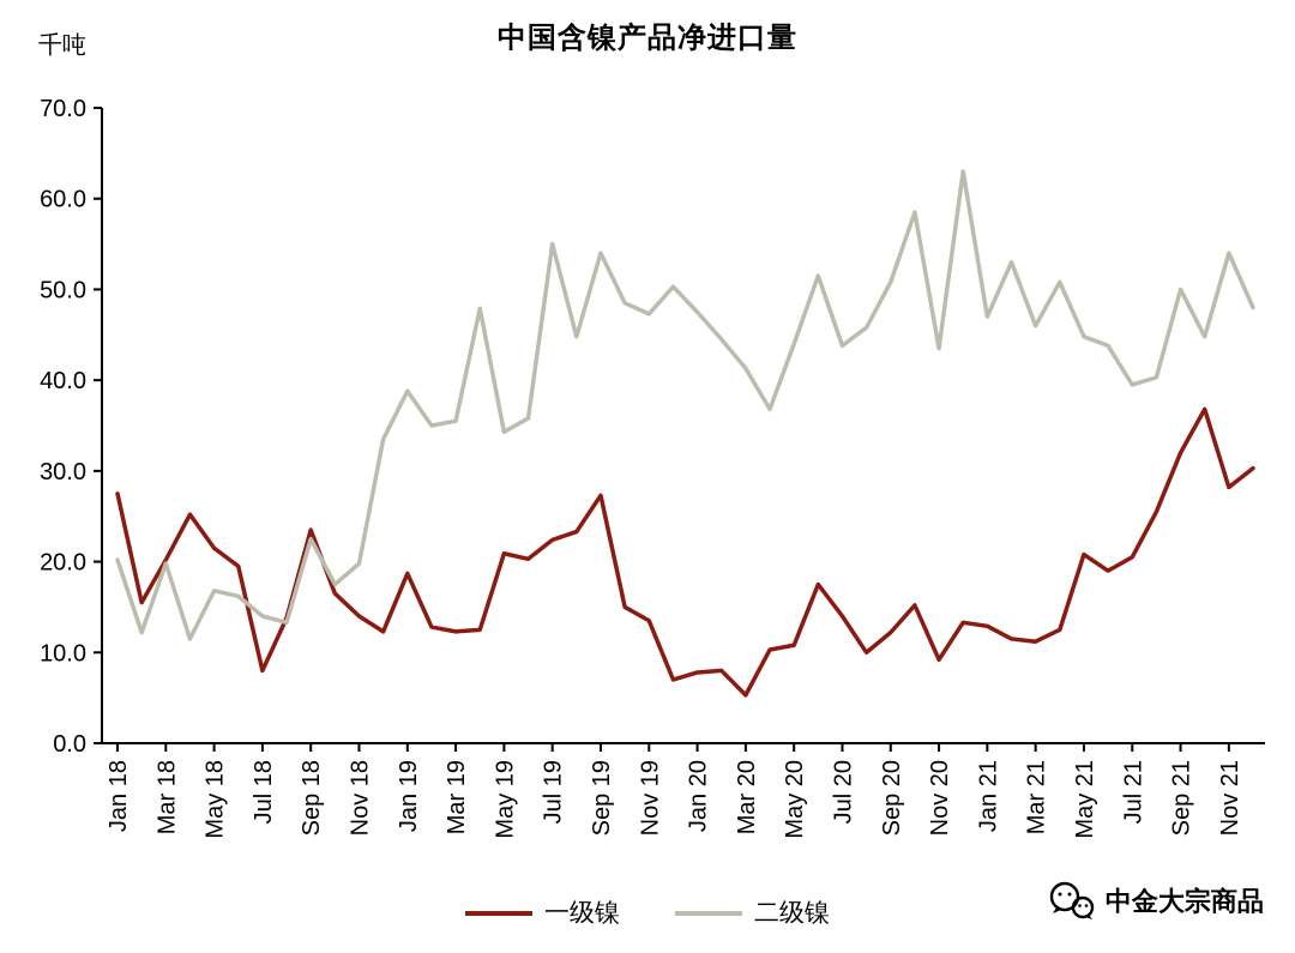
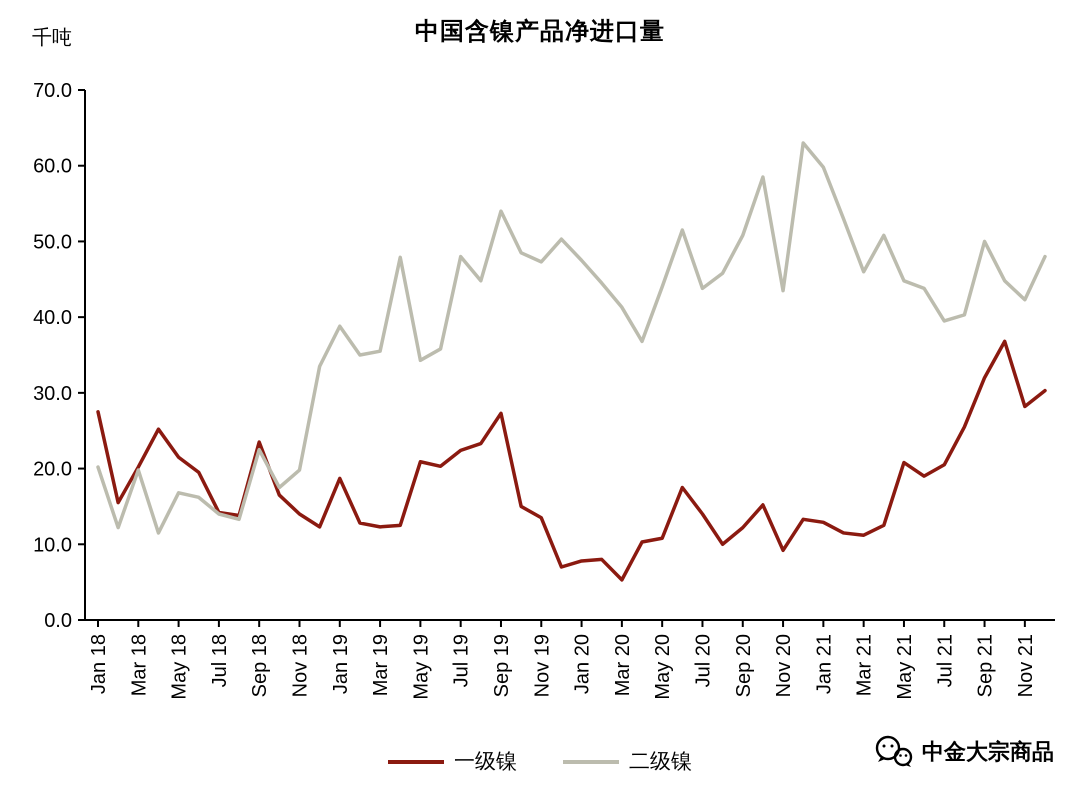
一级镍/Jul 18: 8 -> 14
二级镍/Jul 19: 55 -> 48
二级镍/Jan 21: 47 -> 60
二级镍/Nov 21: 54 -> 42
